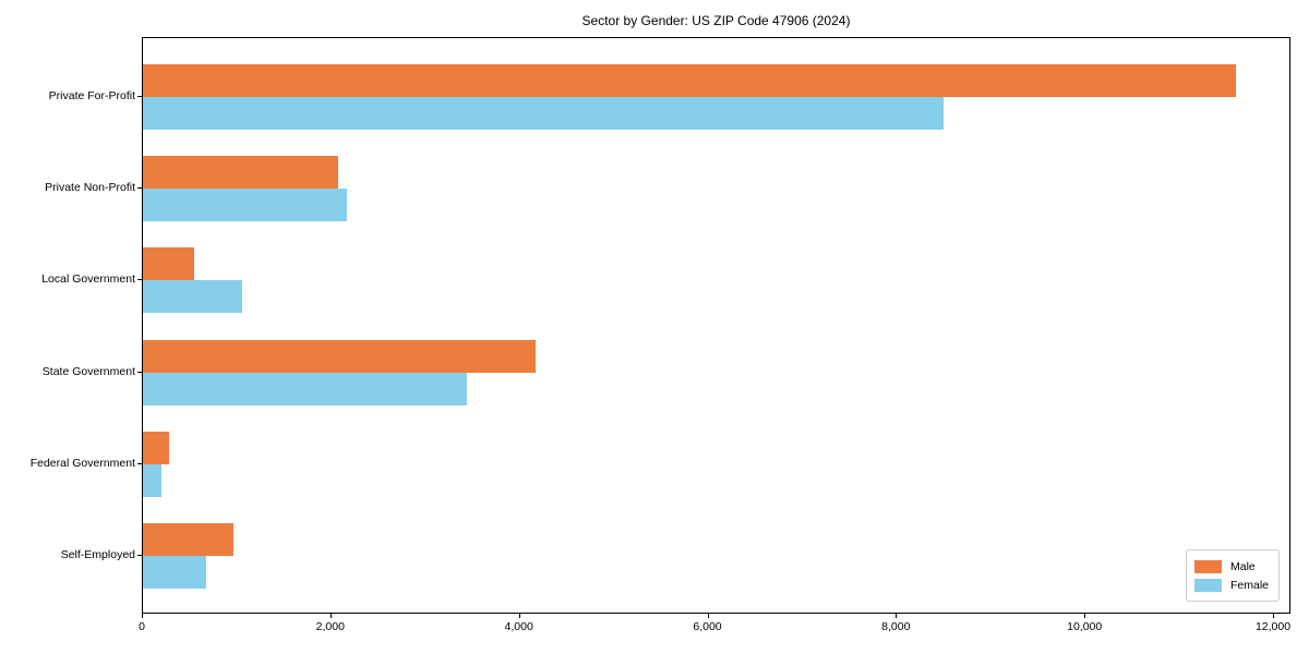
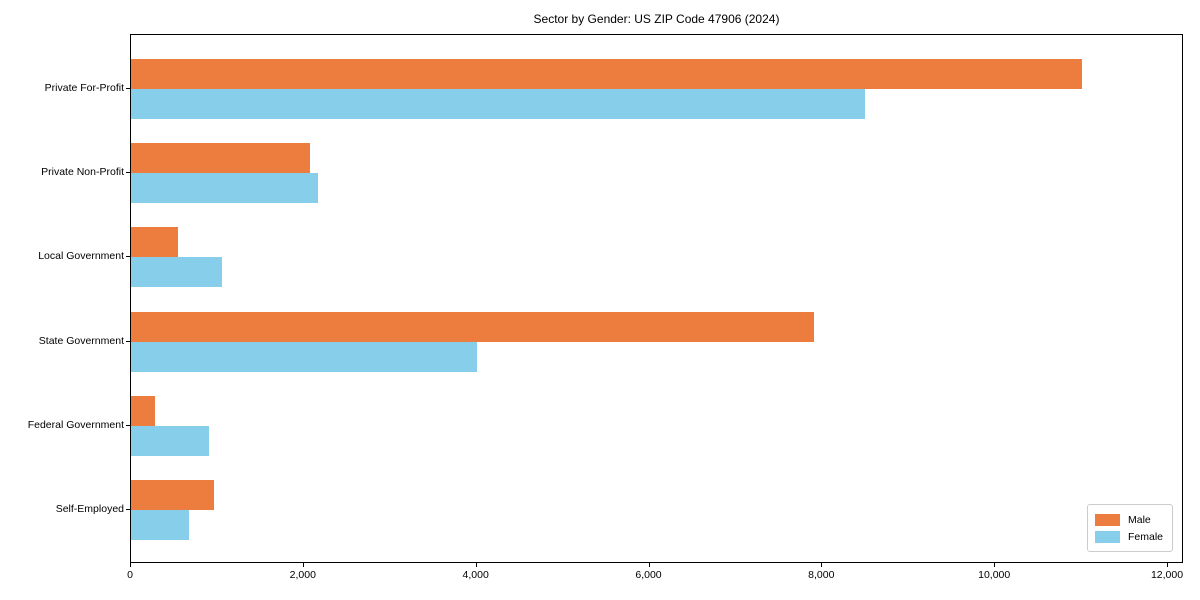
Male/Private For-Profit: 11600 -> 11000
Male/State Government: 4200 -> 7900
Female/State Government: 3400 -> 4000
Female/Federal Government: 200 -> 900
